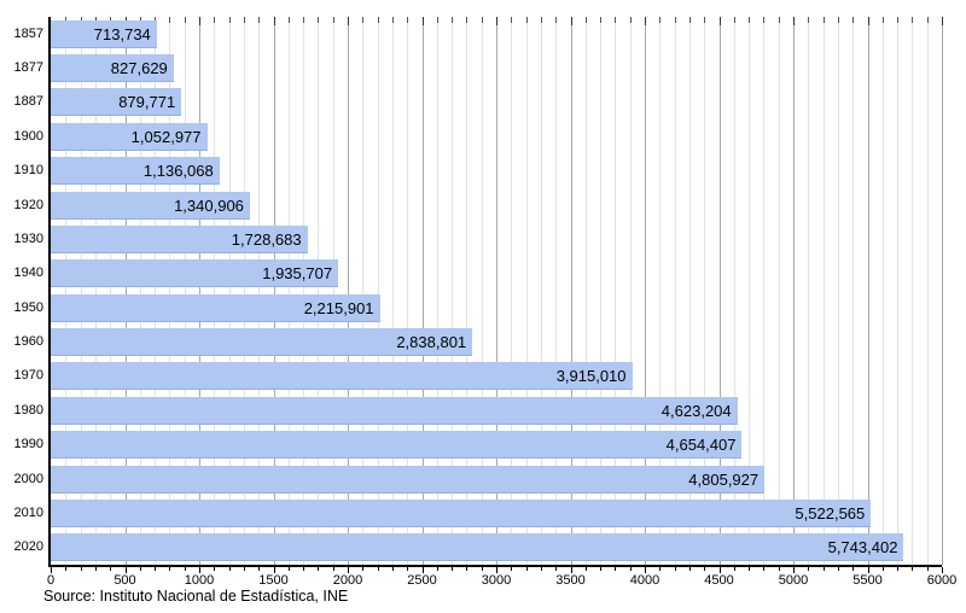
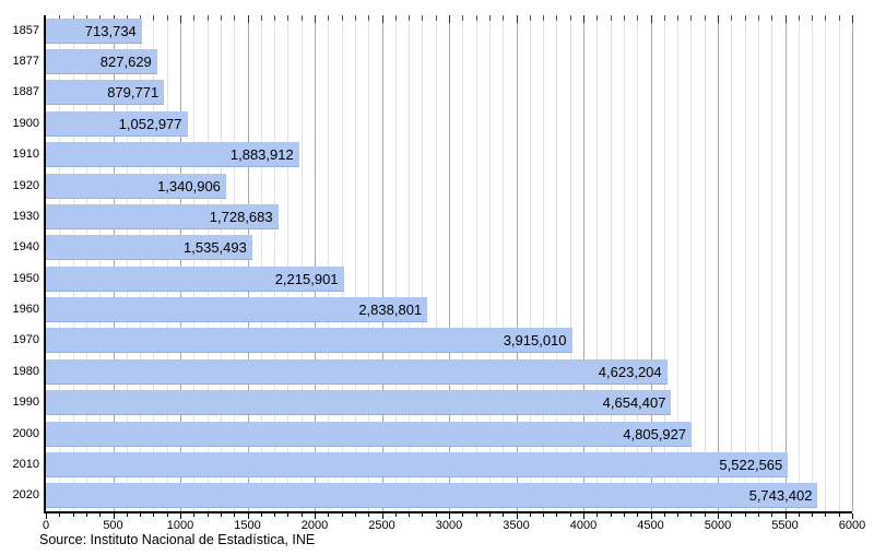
1910: 1,136,068 -> 1,883,912
1940: 1,935,707 -> 1,535,493
